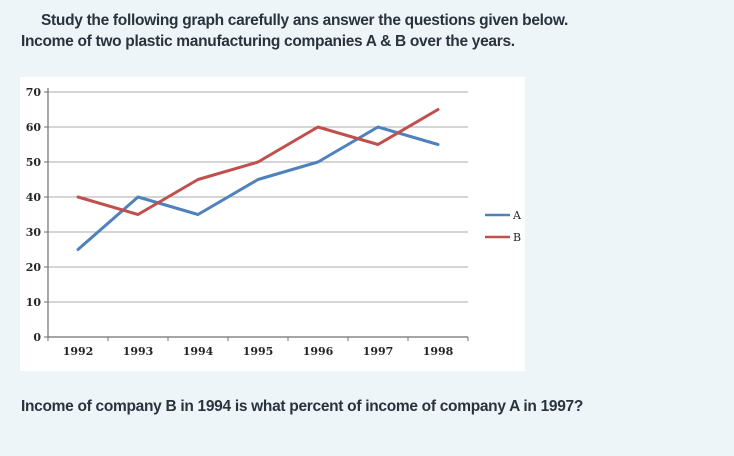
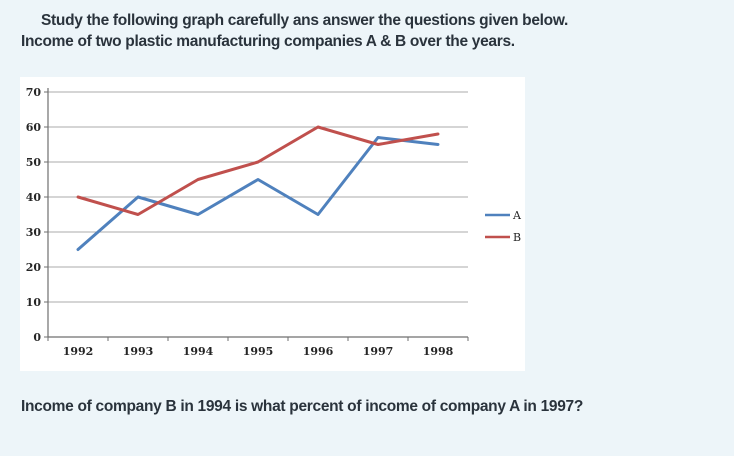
A/1996: 50 -> 35
A/1997: 60 -> 57
B/1998: 65 -> 58
